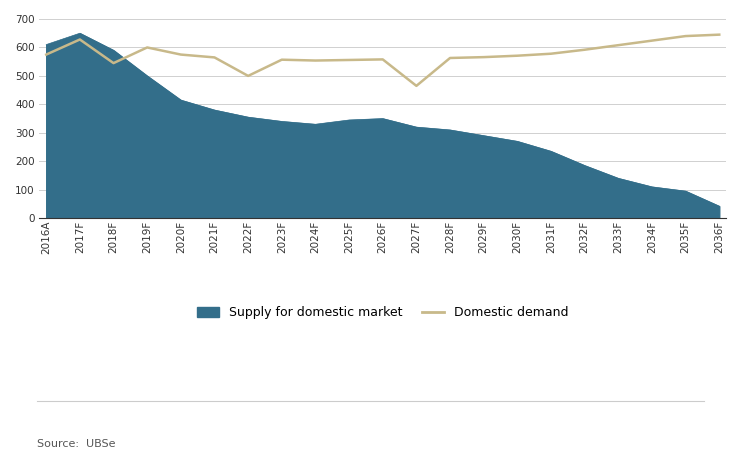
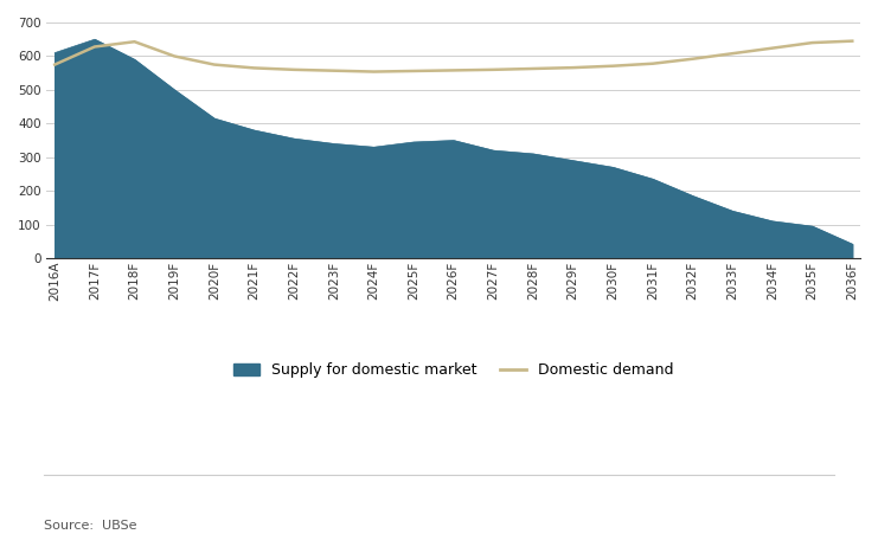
Domestic demand/2018F: 545 -> 643
Domestic demand/2022F: 500 -> 560
Domestic demand/2027F: 465 -> 560
